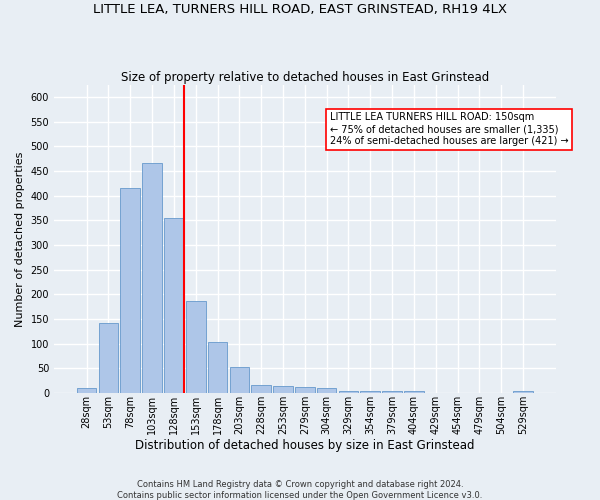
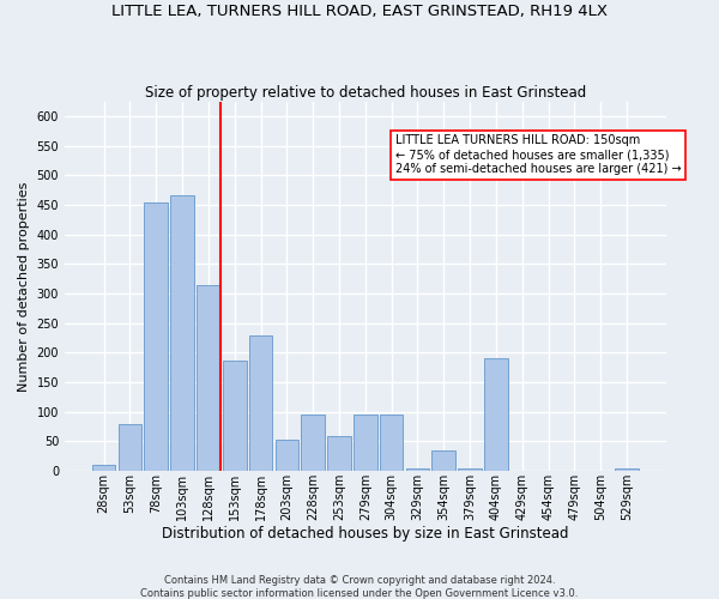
53sqm: 143 -> 80
78sqm: 416 -> 455
128sqm: 354 -> 315
178sqm: 103 -> 230
228sqm: 16 -> 95
253sqm: 15 -> 60
279sqm: 12 -> 95
304sqm: 10 -> 95
354sqm: 5 -> 35
404sqm: 5 -> 190
